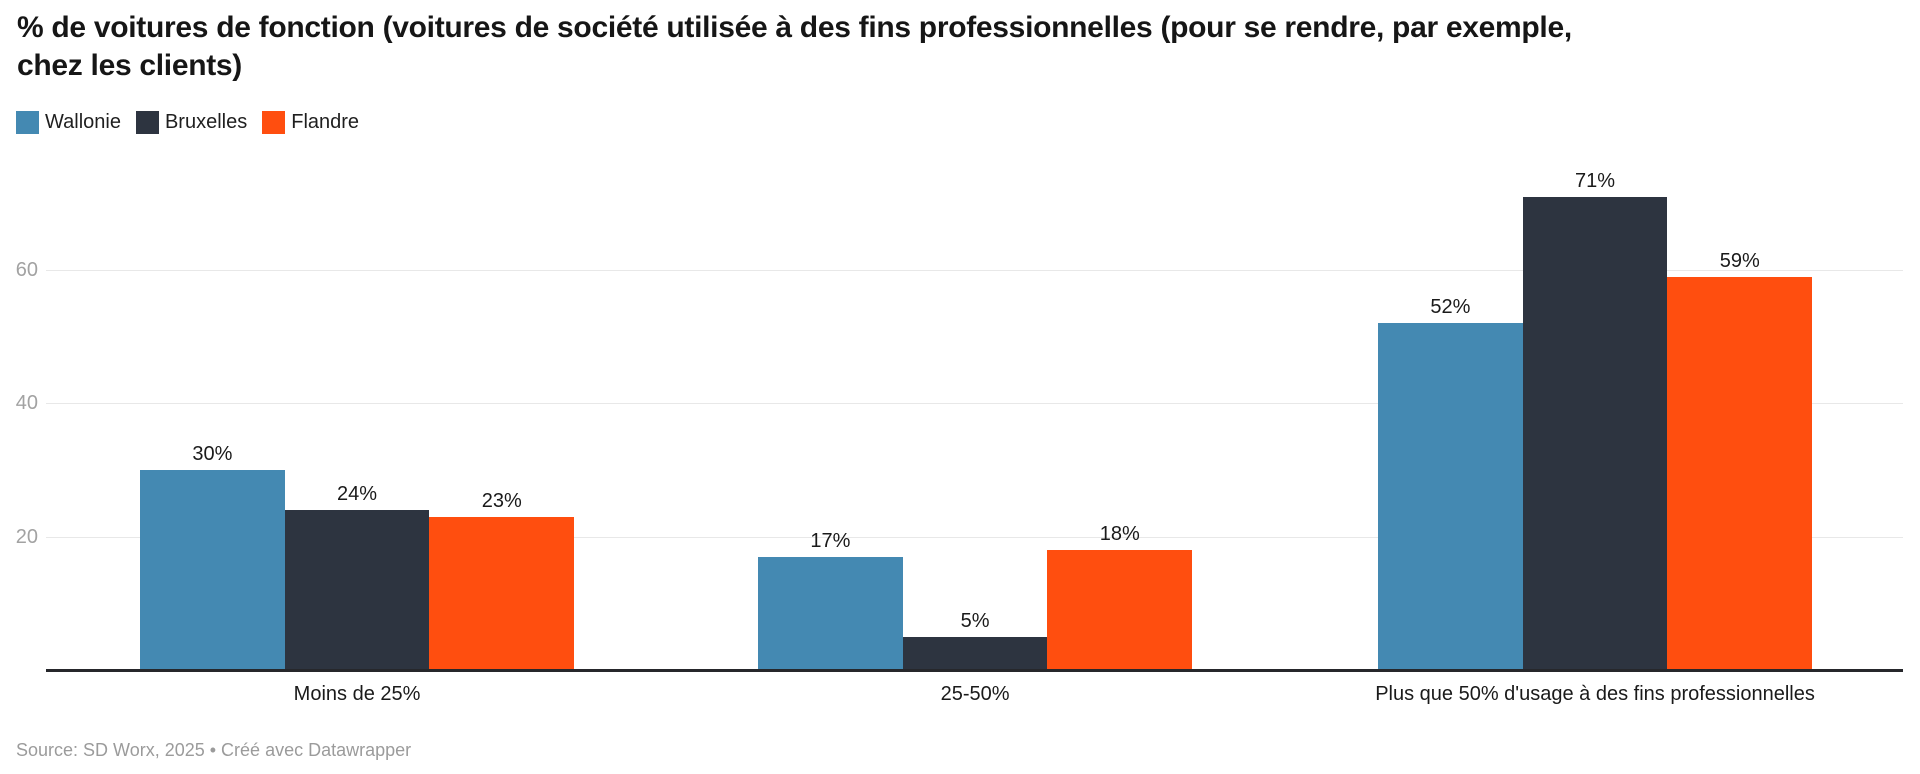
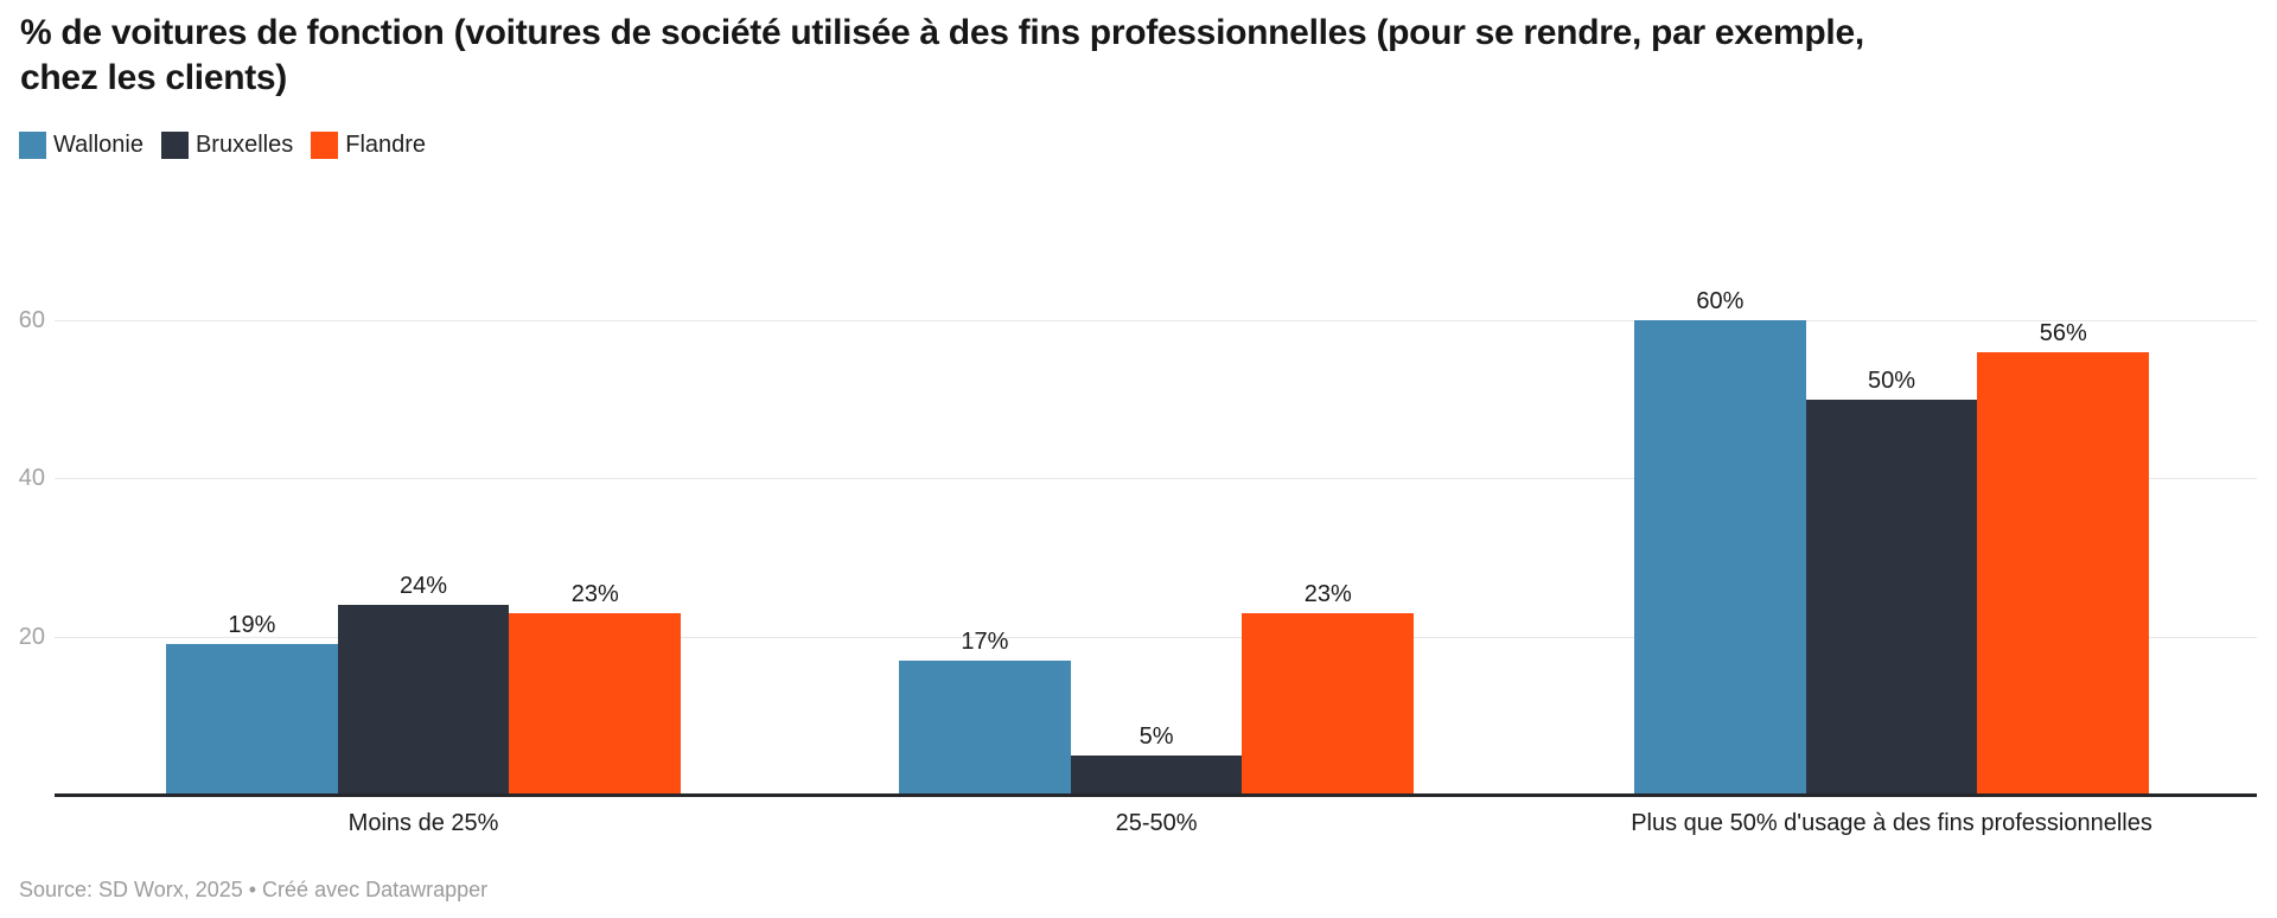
Wallonie/Moins de 25%: 30% -> 19%
Flandre/25-50%: 18% -> 23%
Wallonie/Plus que 50% d'usage à des fins professionnelles: 52% -> 60%
Bruxelles/Plus que 50% d'usage à des fins professionnelles: 71% -> 50%
Flandre/Plus que 50% d'usage à des fins professionnelles: 59% -> 56%
